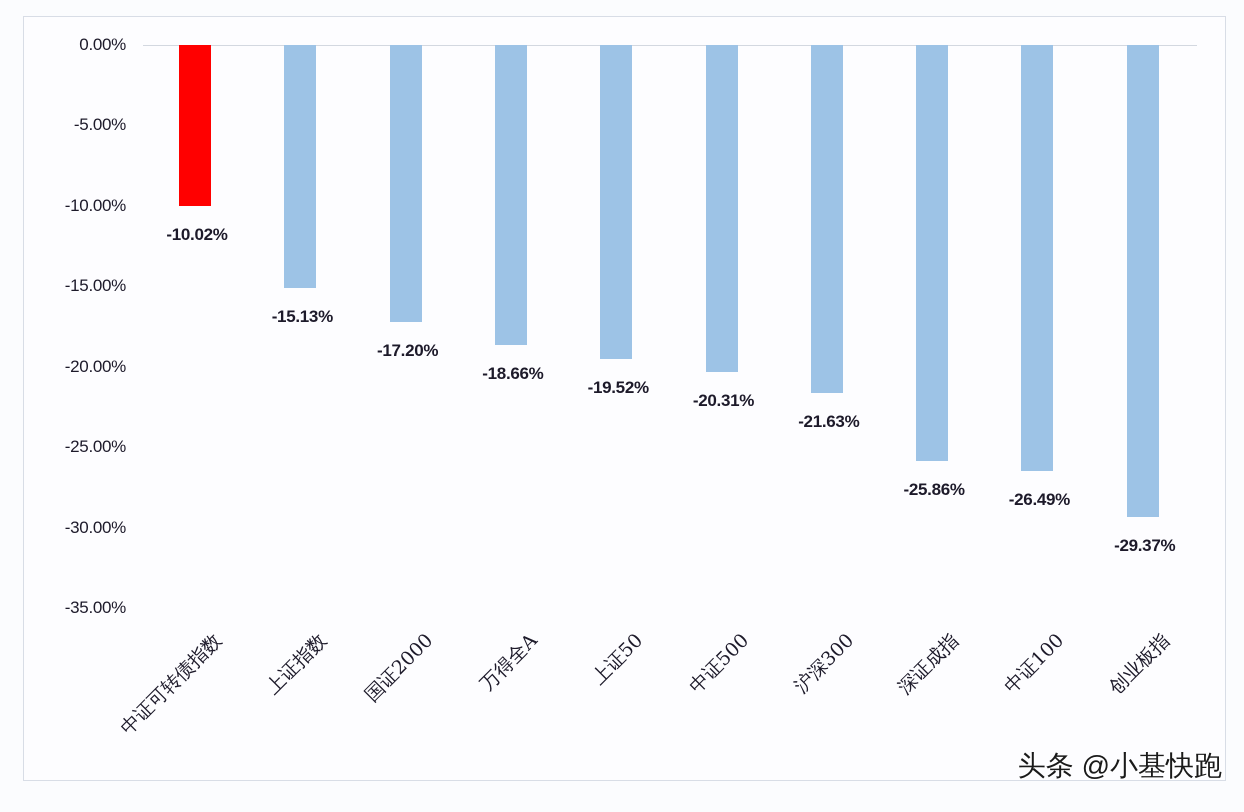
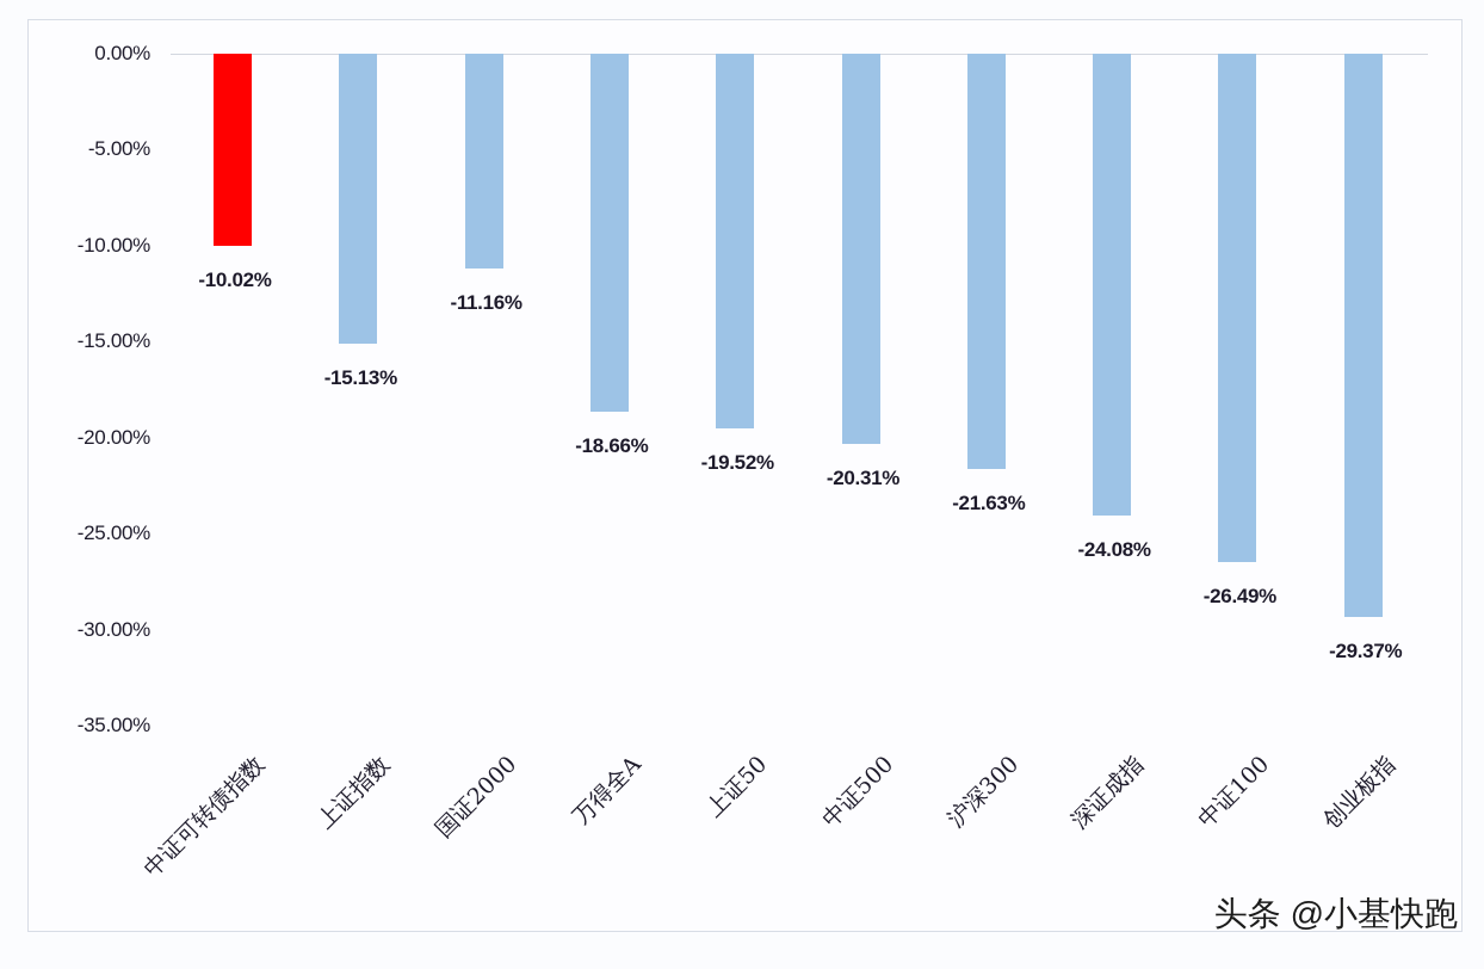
国证2000: -17.20% -> -11.16%
深证成指: -25.86% -> -24.08%
